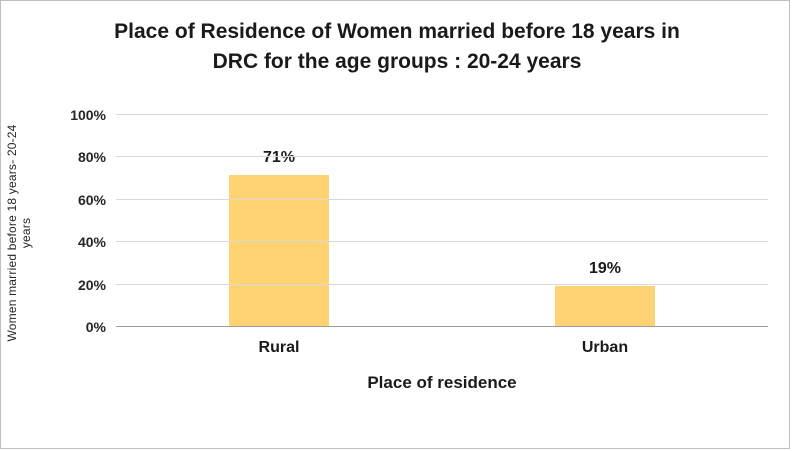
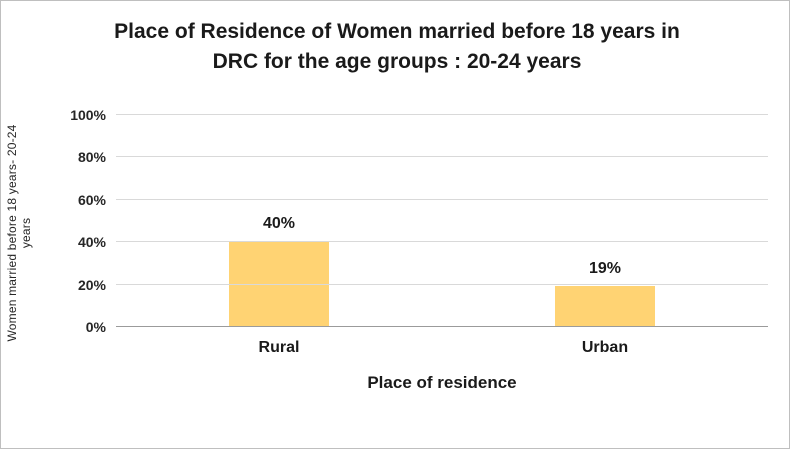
Rural: 71% -> 40%
